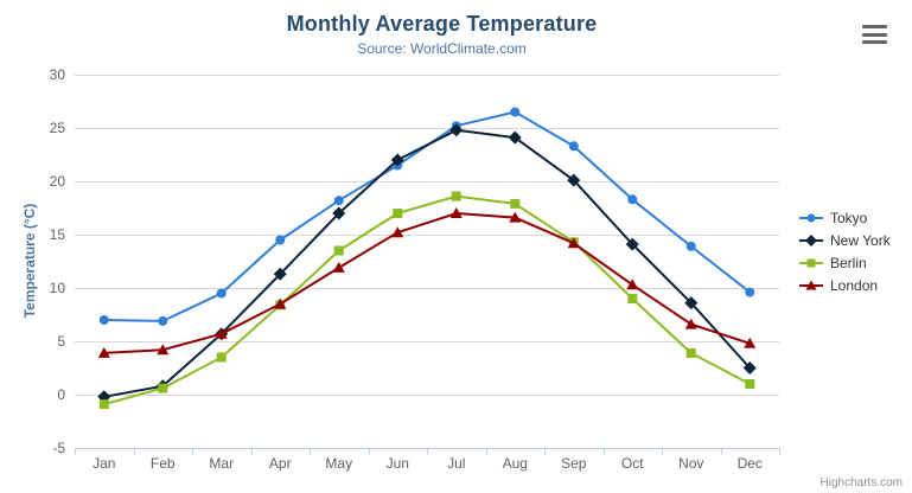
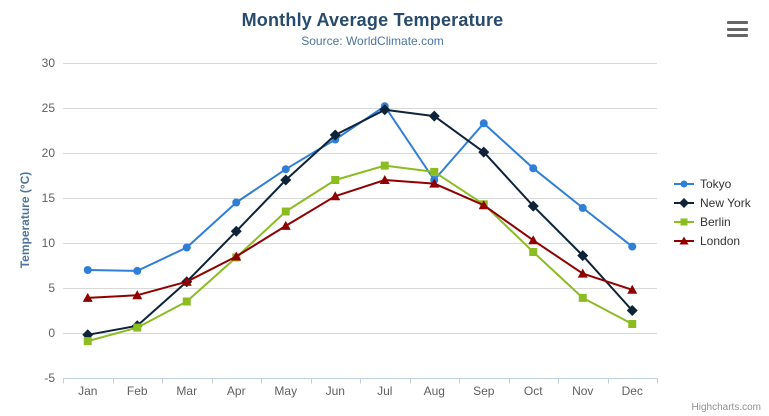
Tokyo/Aug: 26 -> 17
